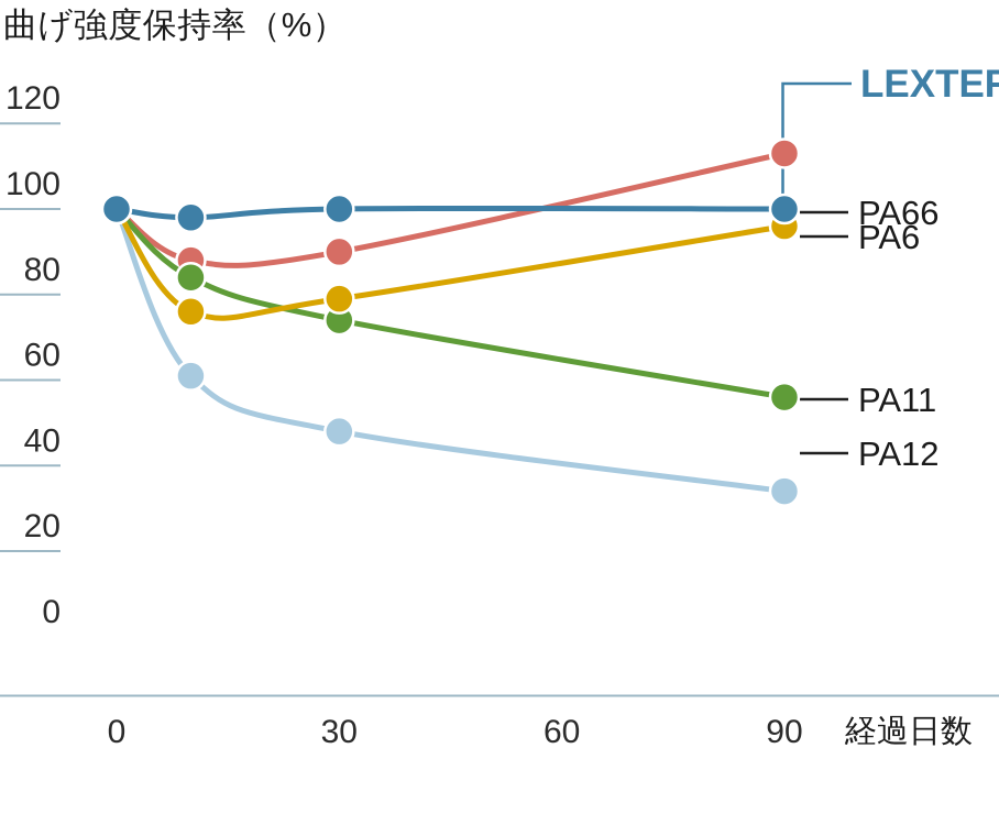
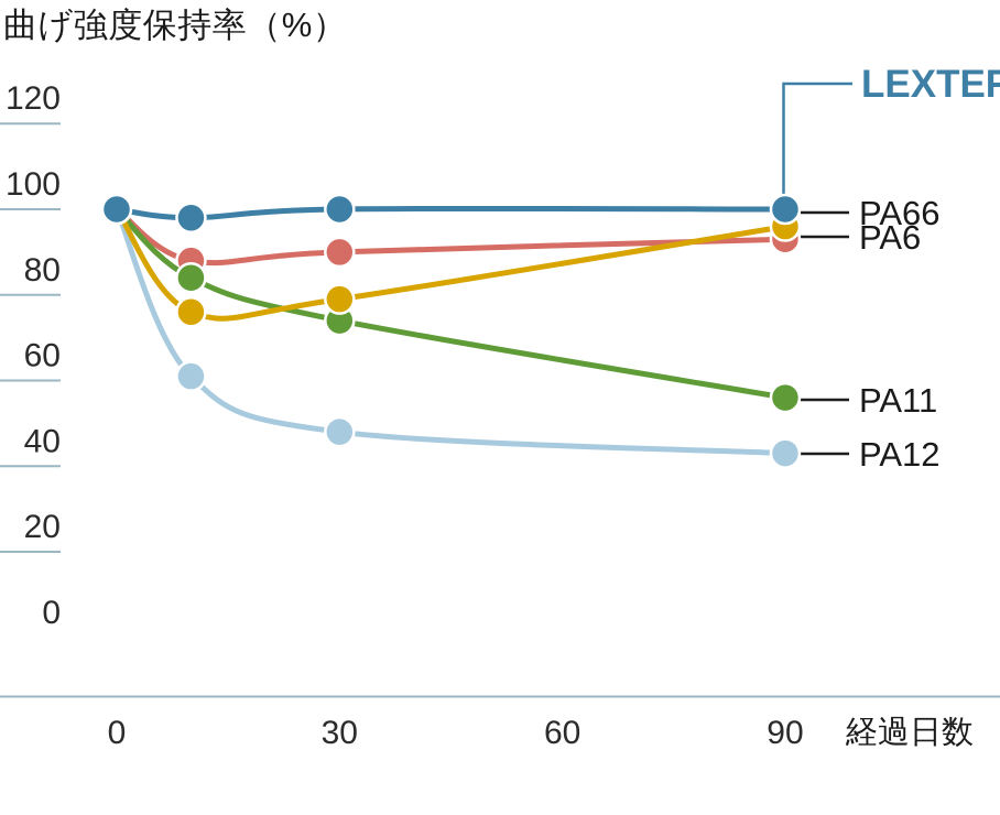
PA6/90: 113 -> 93
PA12/90: 34 -> 43
